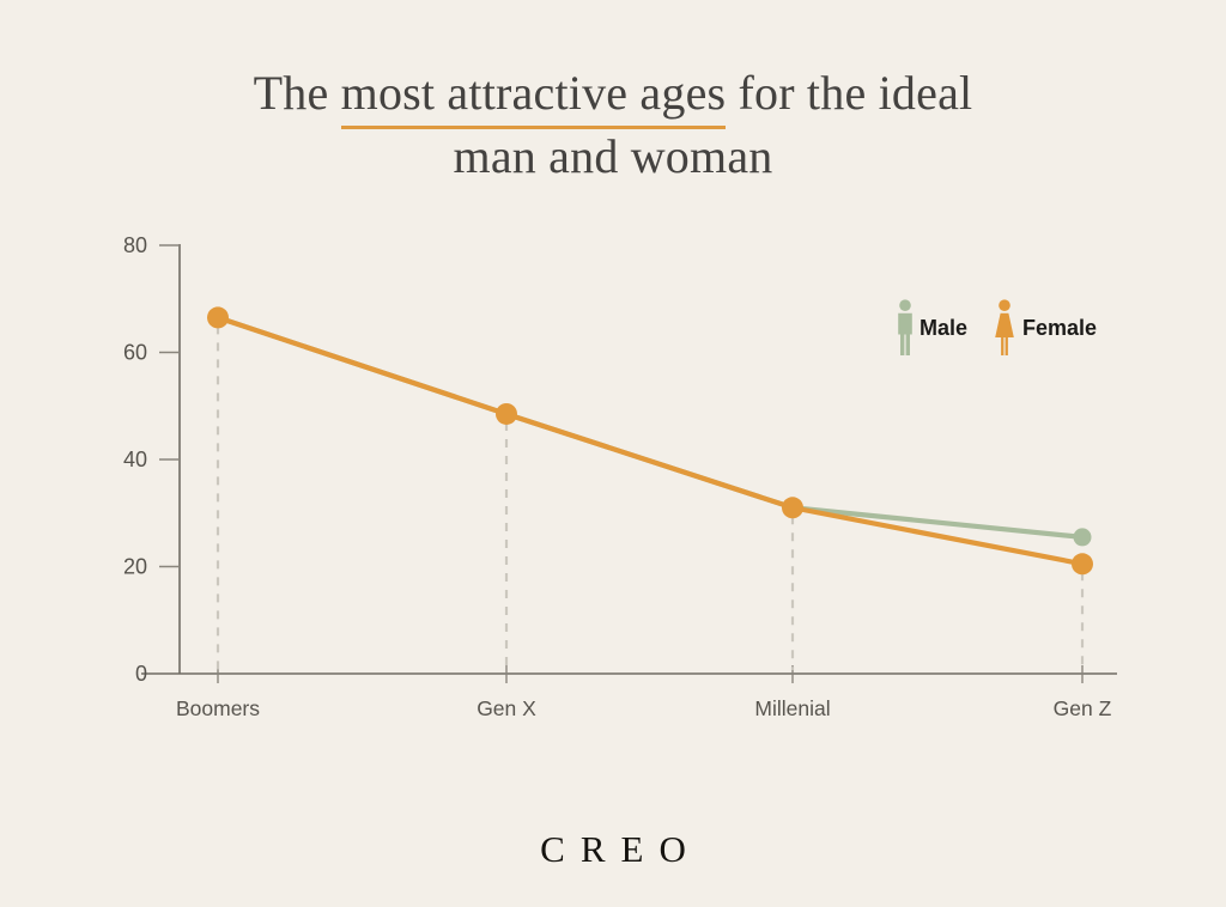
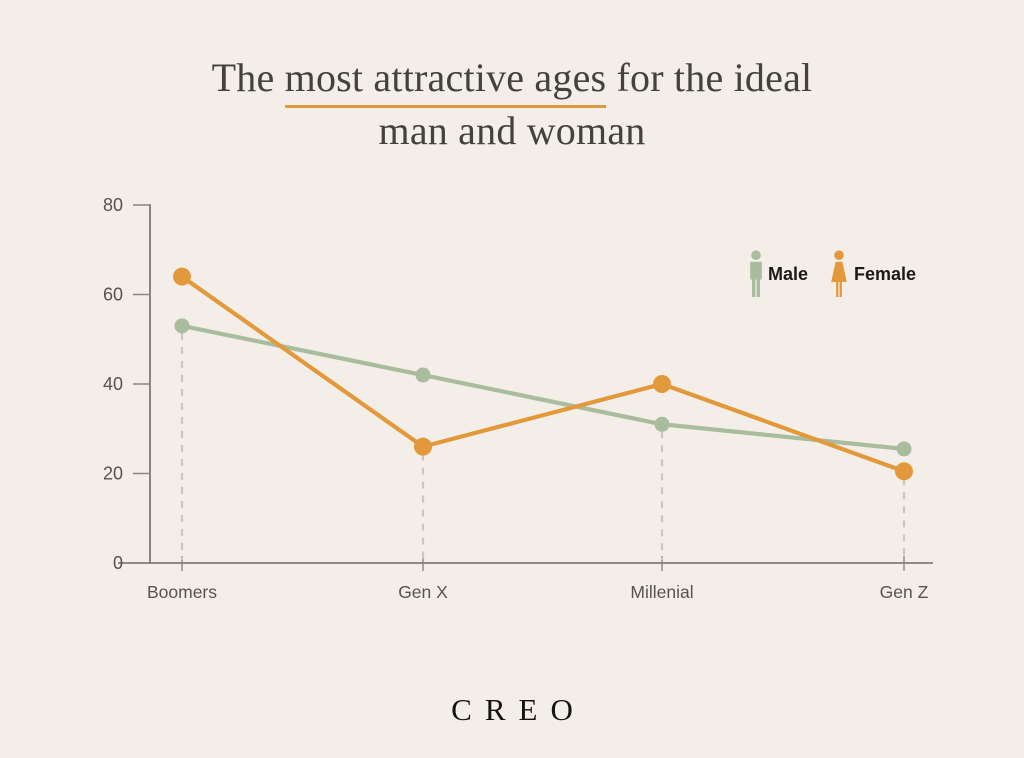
Male/Boomers: 66 -> 53
Female/Boomers: 66 -> 64
Male/Gen X: 48 -> 42
Female/Gen X: 48 -> 26
Female/Millenial: 31 -> 40
